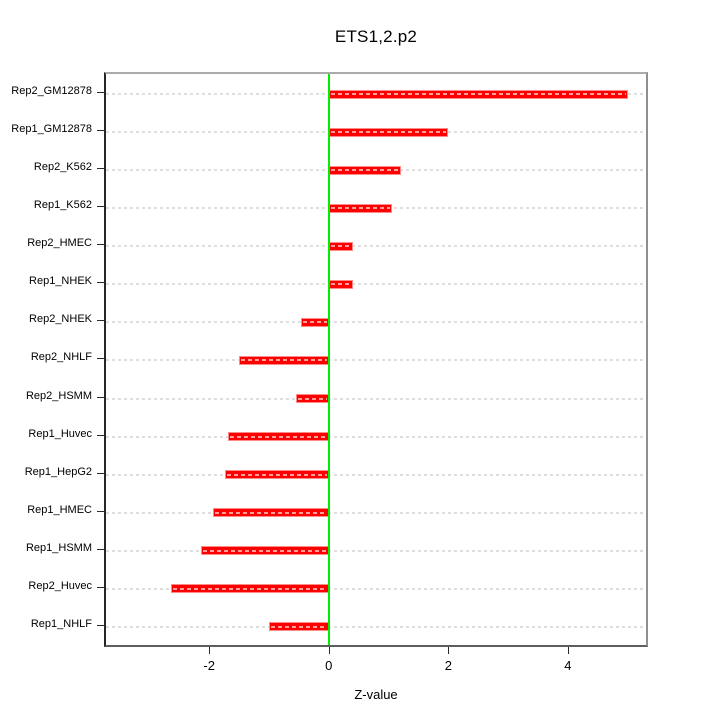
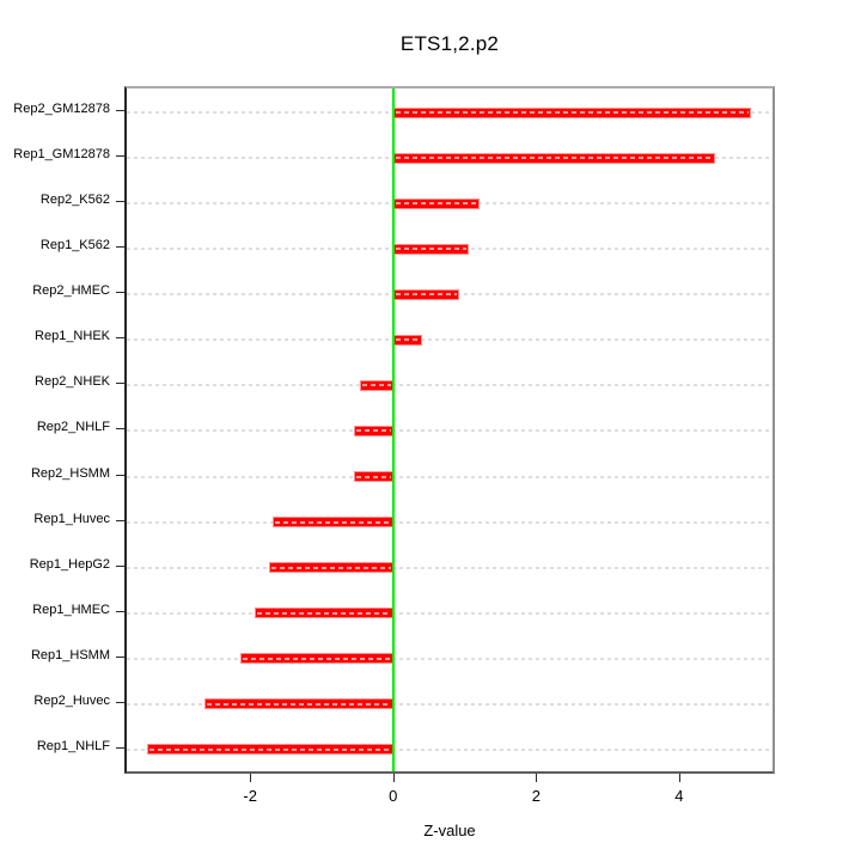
Rep1_GM12878: 2.0 -> 4.5
Rep2_HMEC: 0.4 -> 0.9
Rep2_NHLF: -1.5 -> -0.6
Rep1_NHLF: -1.0 -> -3.5
